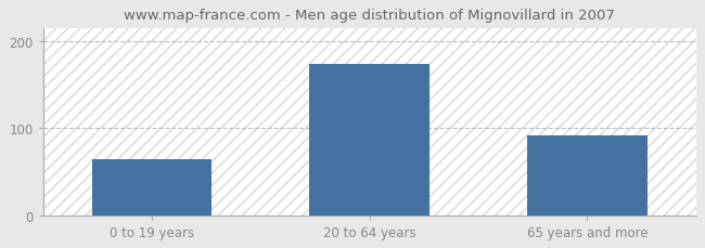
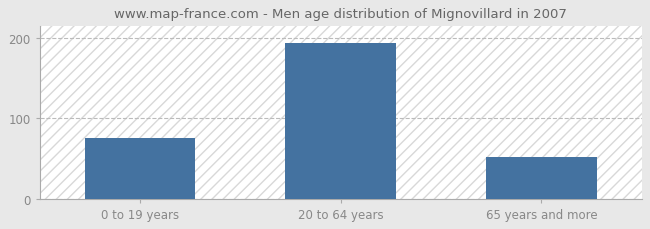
0 to 19 years: 64 -> 75
20 to 64 years: 174 -> 193
65 years and more: 92 -> 52
